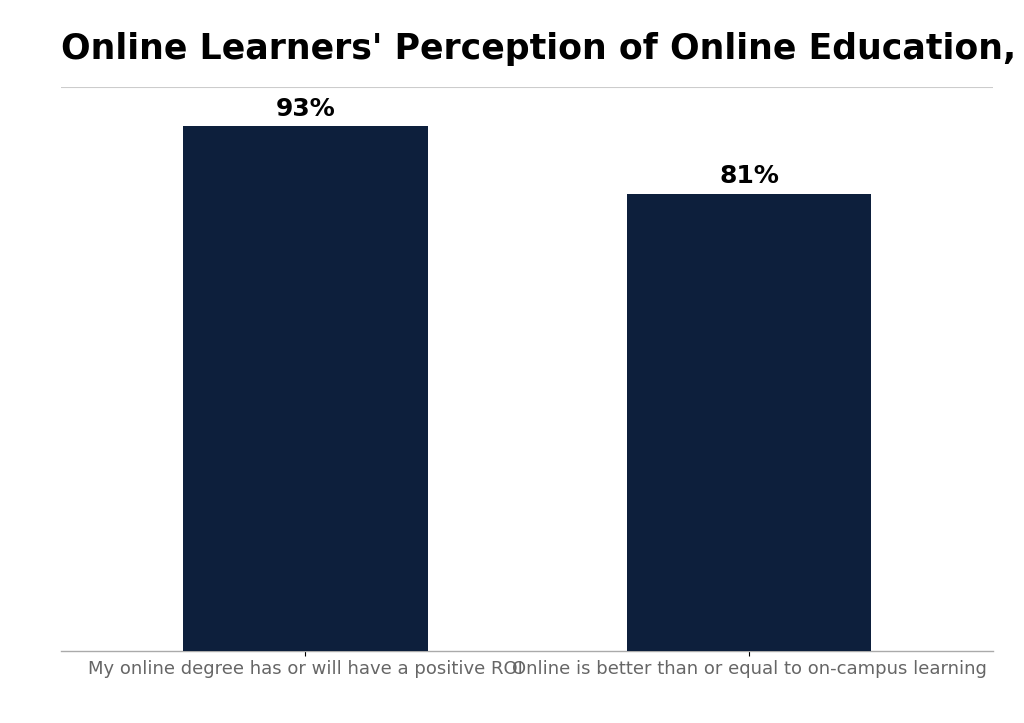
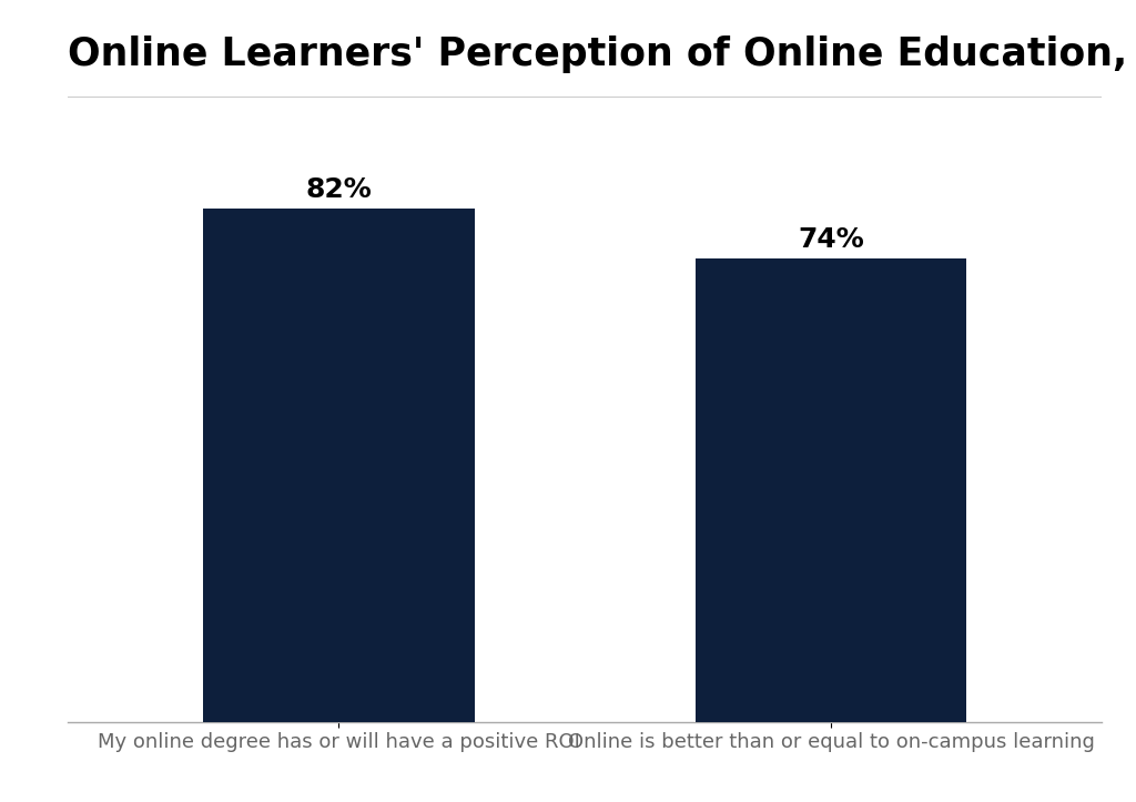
My online degree has or will have a positive ROI: 93% -> 82%
Online is better than or equal to on-campus learning: 81% -> 74%
